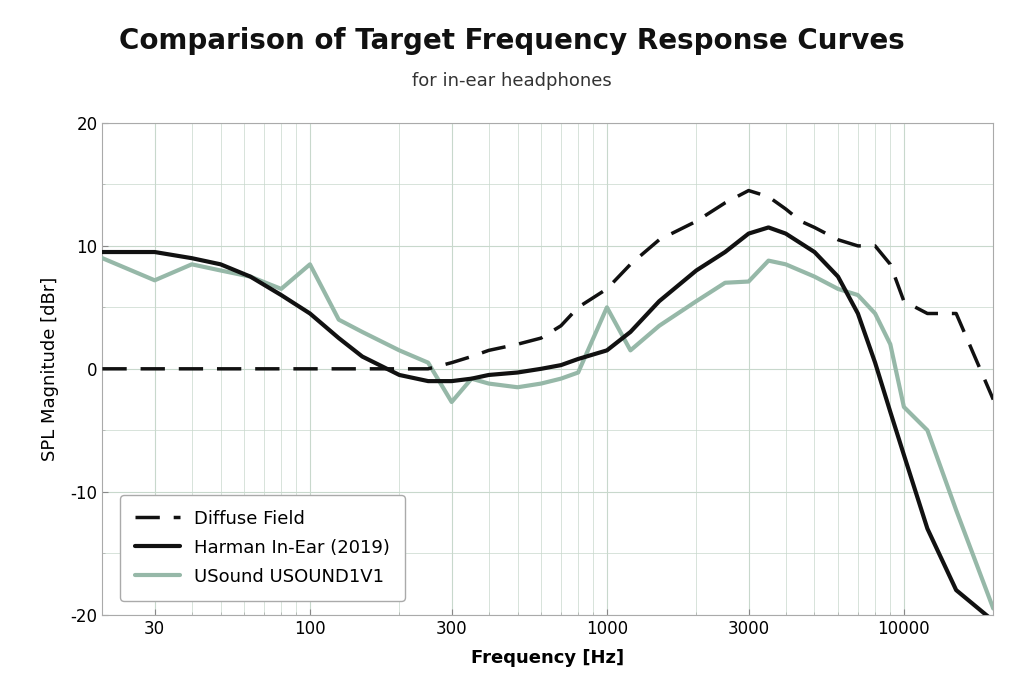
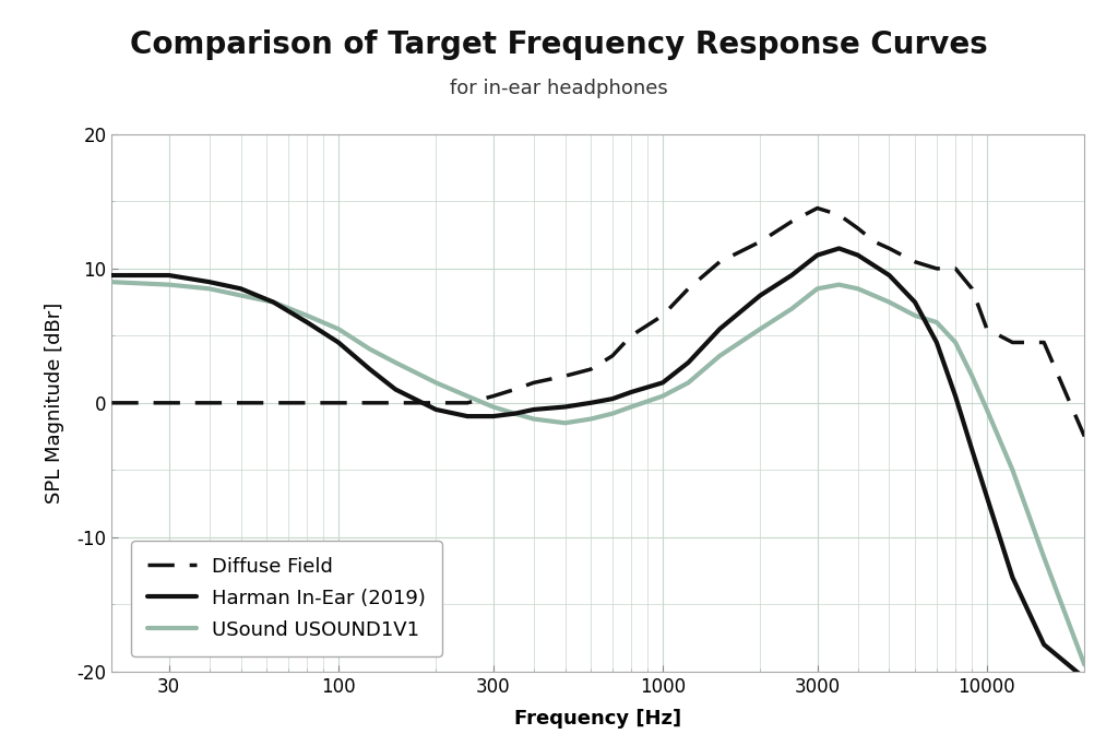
USound USOUND1V1/30: 7.2 -> 8.8
USound USOUND1V1/100: 8.5 -> 5.5
USound USOUND1V1/300: -2.7 -> -0.3
USound USOUND1V1/1000: 5.0 -> 0.5
USound USOUND1V1/3000: 7.1 -> 8.5
USound USOUND1V1/10000: -3.1 -> -0.5
